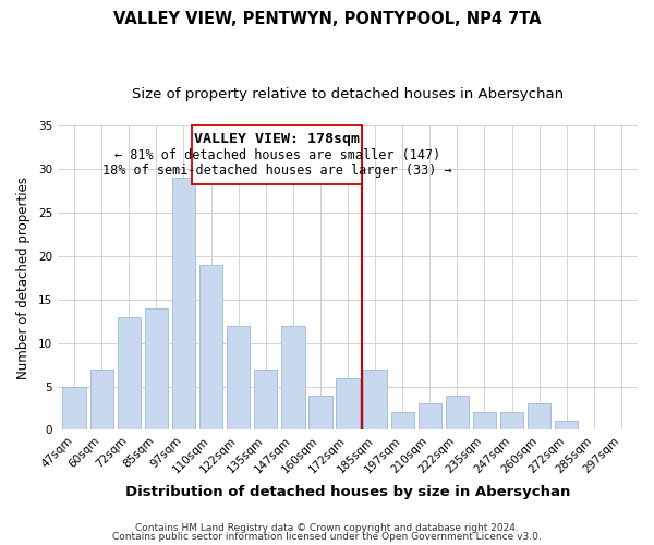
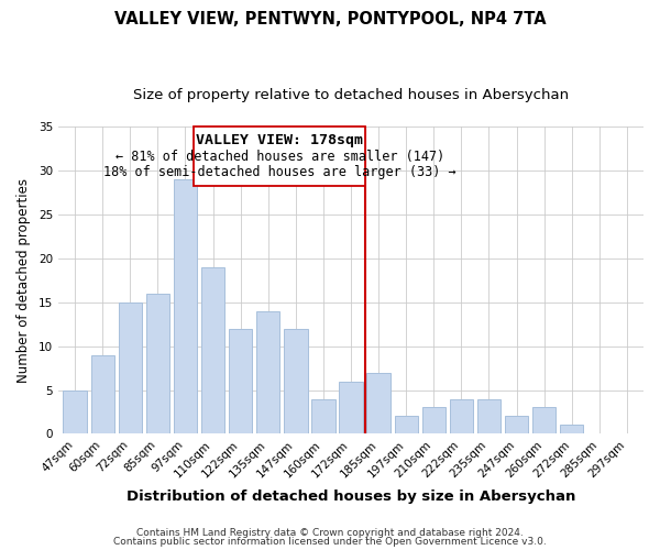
60sqm: 7 -> 9
72sqm: 13 -> 15
85sqm: 14 -> 16
135sqm: 7 -> 14
235sqm: 2 -> 4
